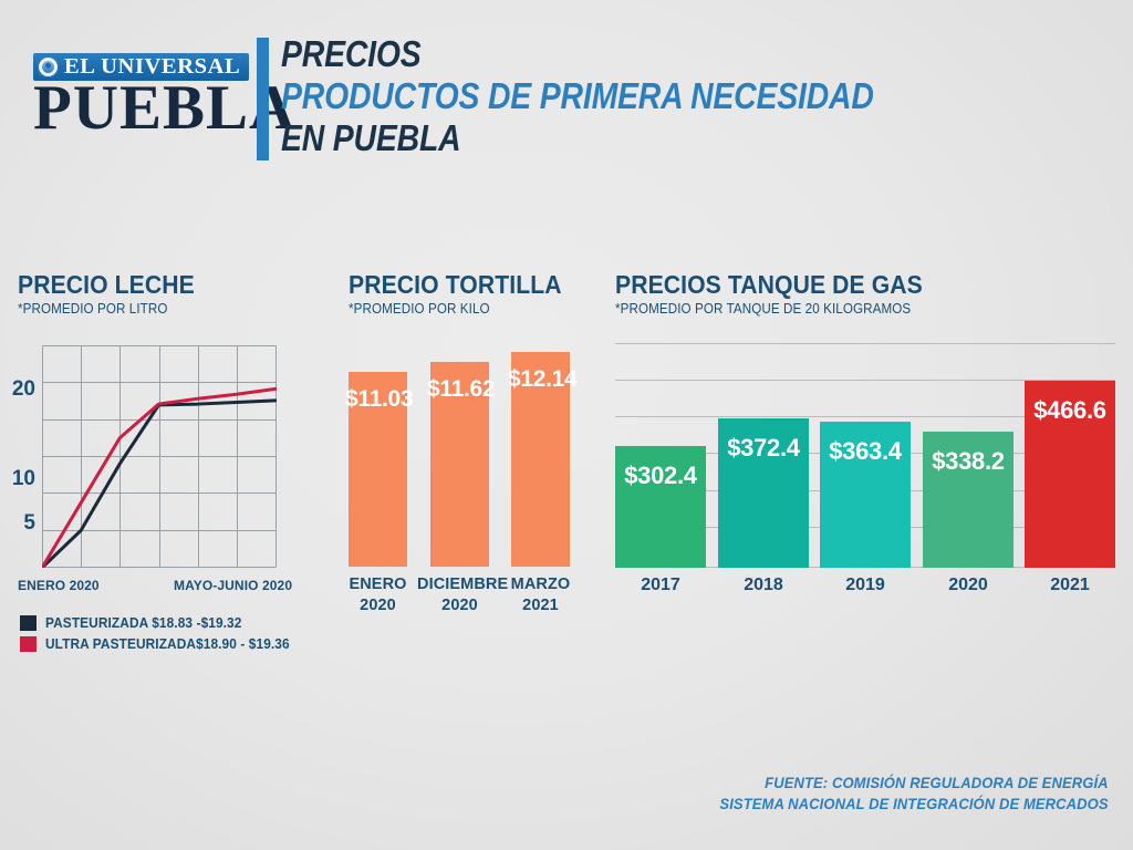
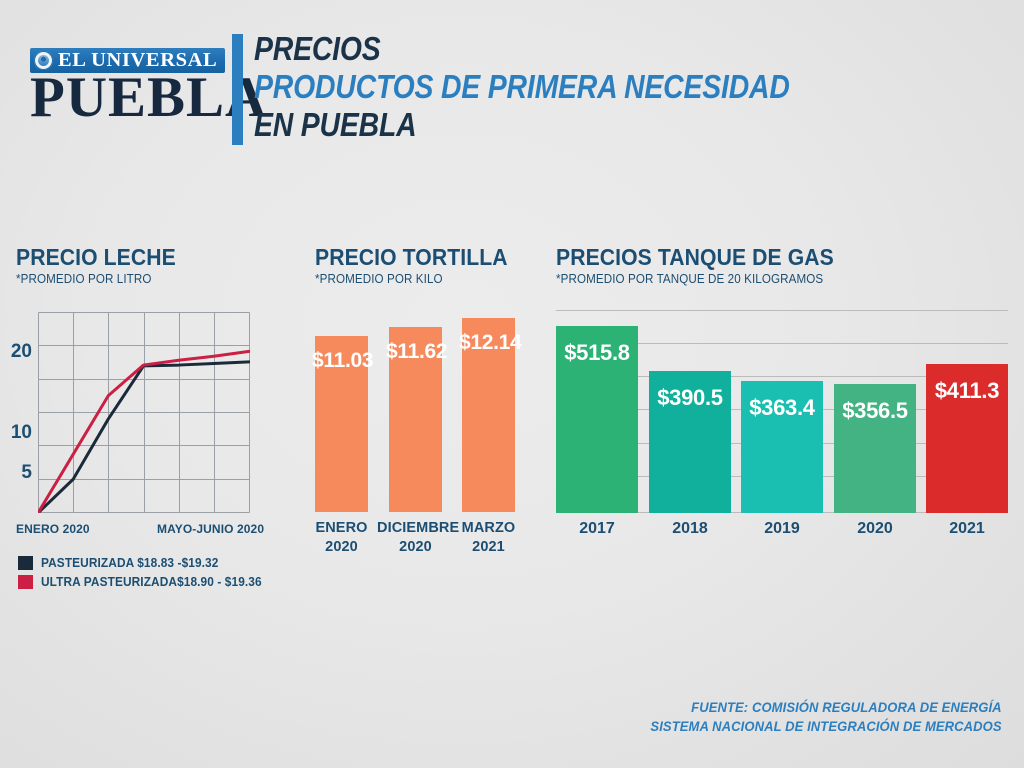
PRECIOS TANQUE DE GAS/2017: $302.4 -> $515.8
PRECIOS TANQUE DE GAS/2018: $372.4 -> $390.5
PRECIOS TANQUE DE GAS/2020: $338.2 -> $356.5
PRECIOS TANQUE DE GAS/2021: $466.6 -> $411.3
